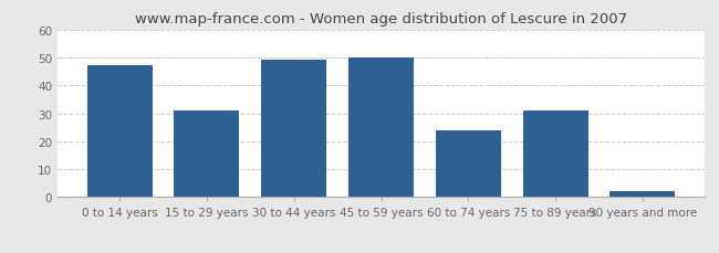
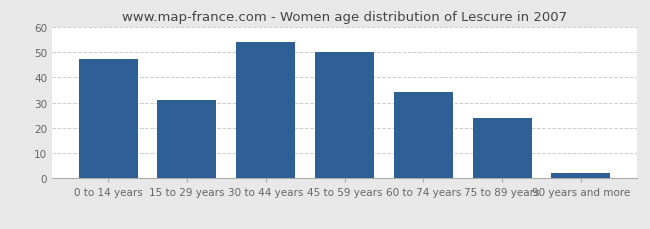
30 to 44 years: 49 -> 54
60 to 74 years: 24 -> 34
75 to 89 years: 31 -> 24
